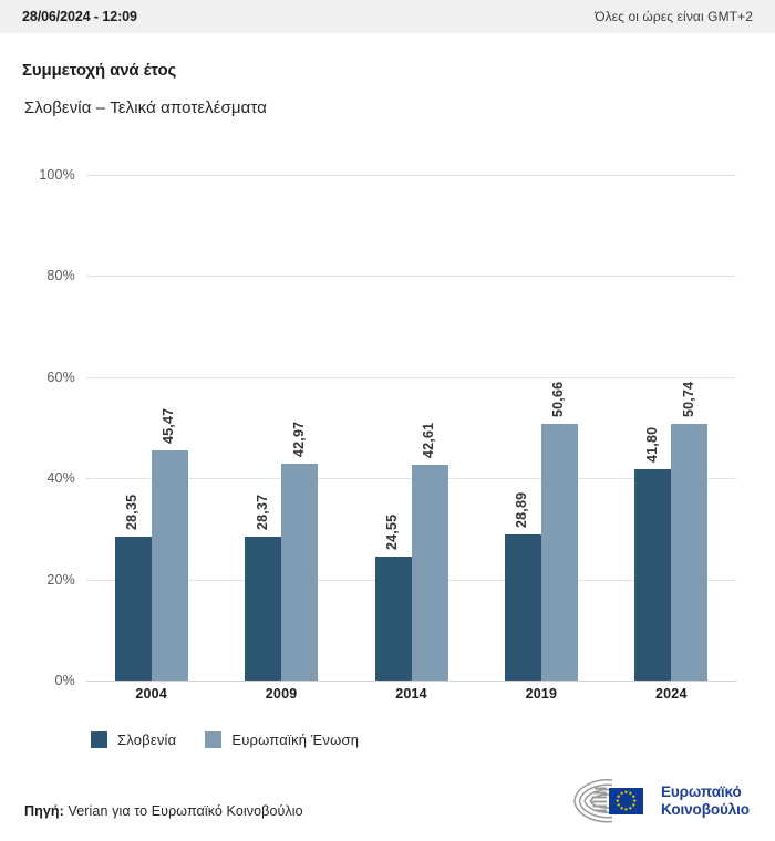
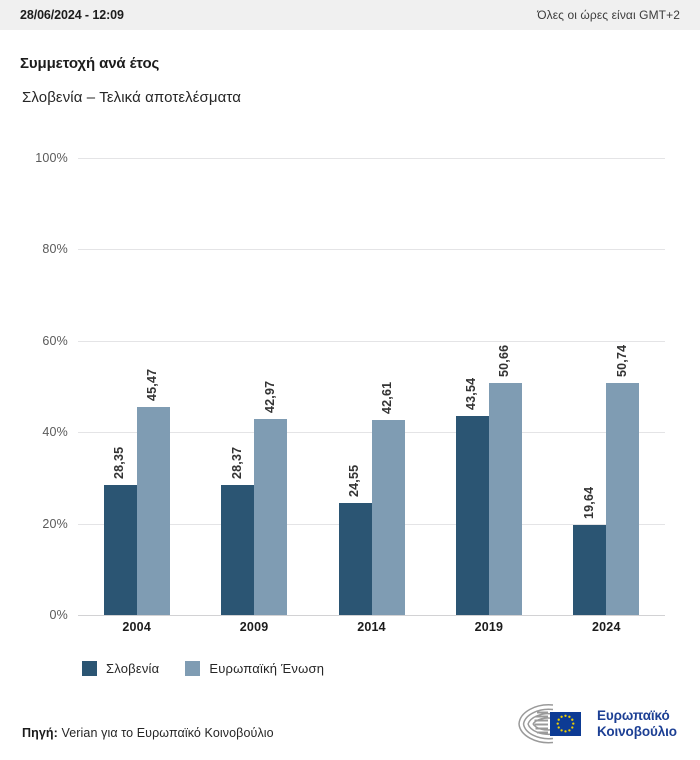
Σλοβενία/2019: 28,89 -> 43,54
Σλοβενία/2024: 41,80 -> 19,64
